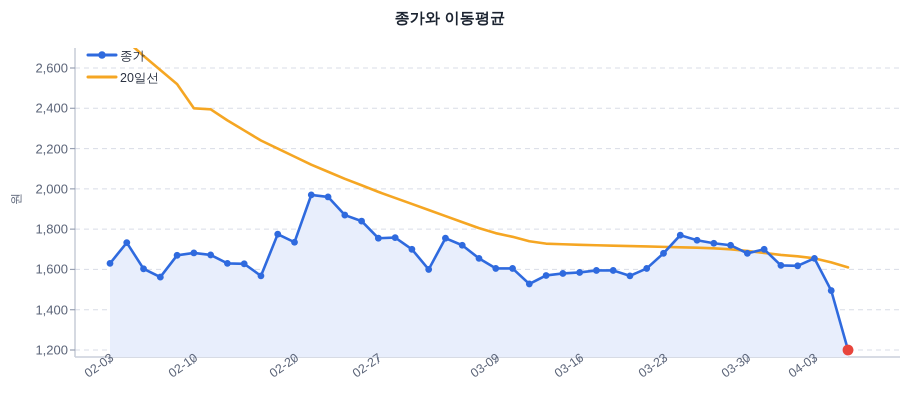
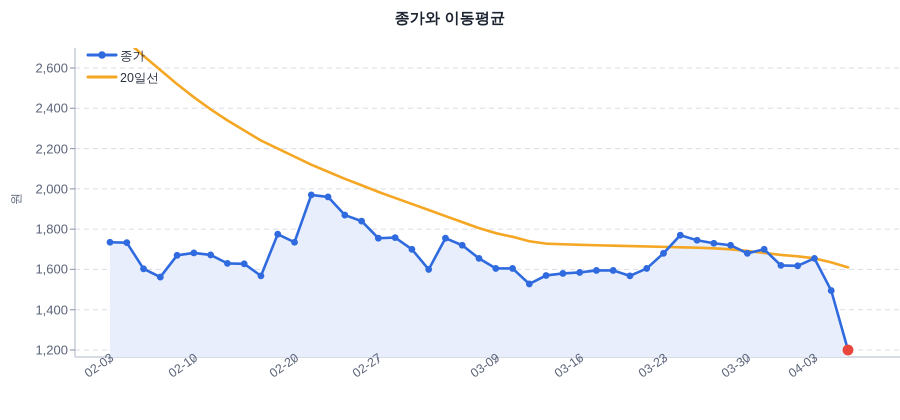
종가/02-03: 1630 -> 1740
20일선/02-10: 2400 -> 2460
